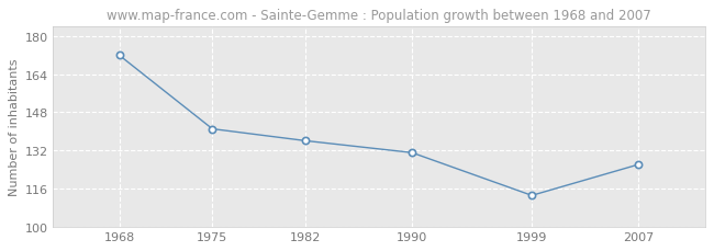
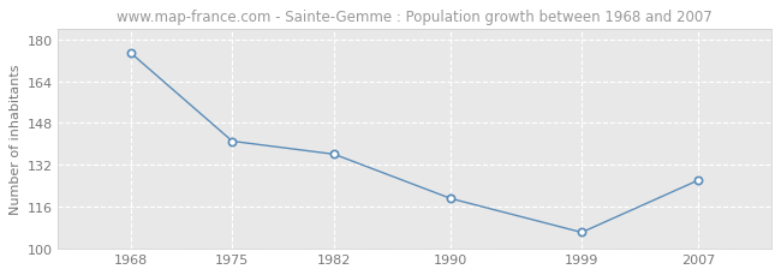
1968: 172 -> 175
1990: 131 -> 119
1999: 113 -> 106
